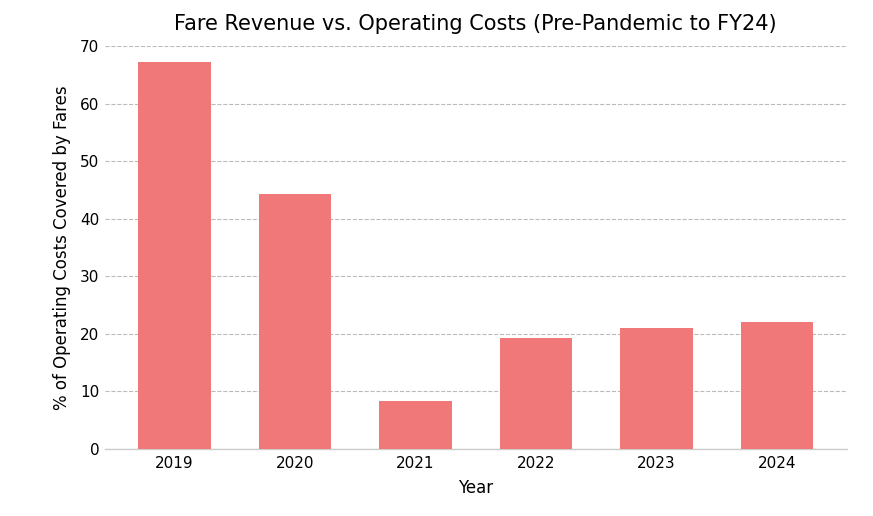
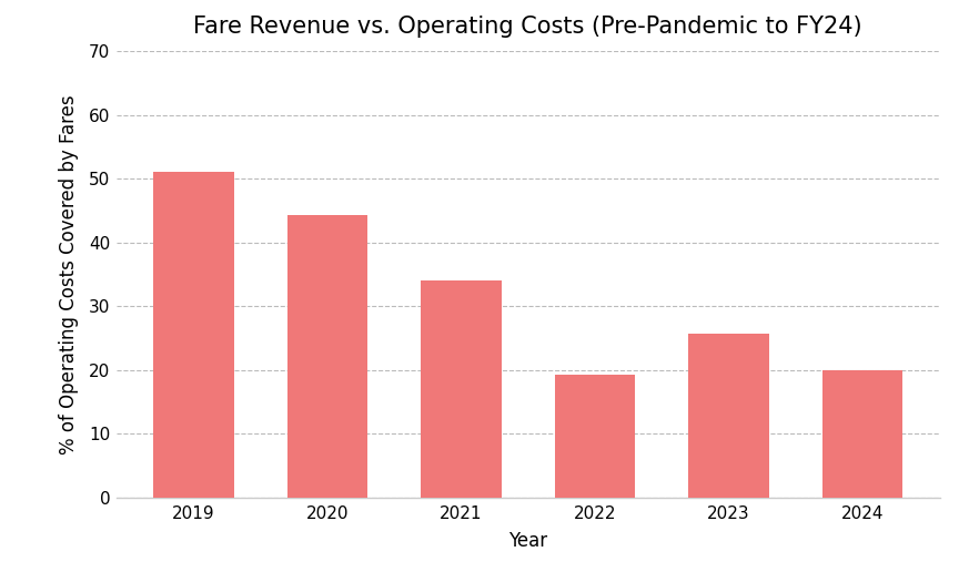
2019: 67.3 -> 51.2
2021: 8.3 -> 34.0
2023: 21.1 -> 25.8
2024: 22.1 -> 20.0
